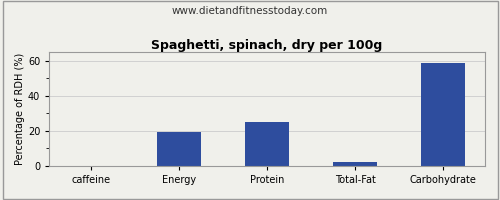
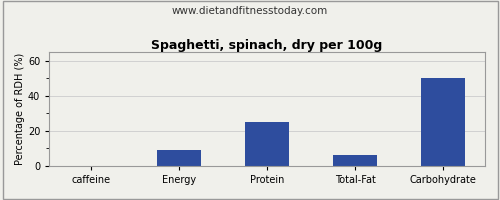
Energy: 20 -> 9
Total-Fat: 2 -> 6
Carbohydrate: 58 -> 50
